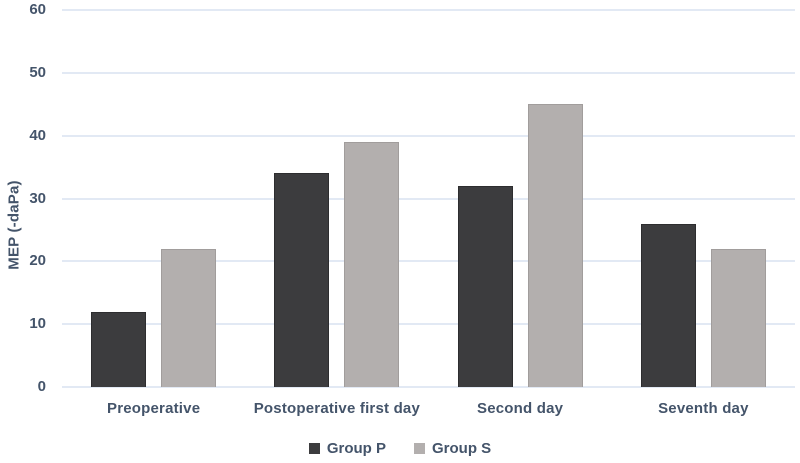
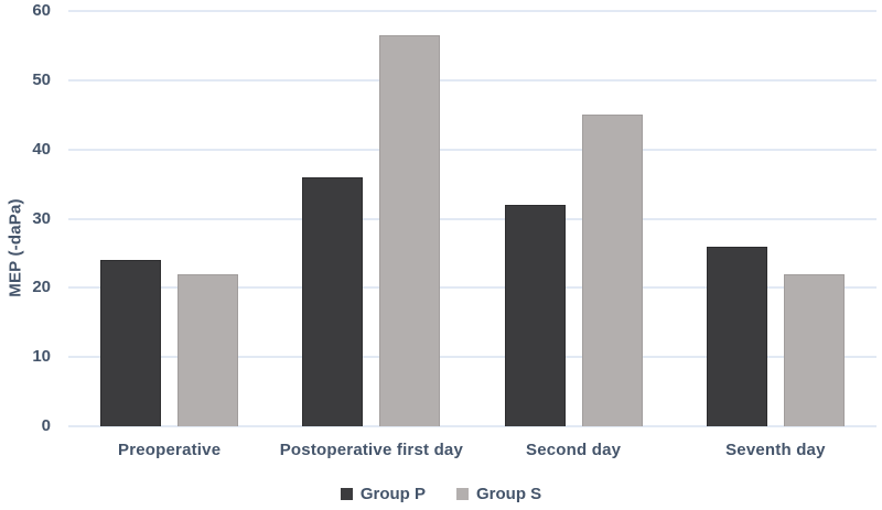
Group P/Preoperative: 12 -> 24
Group P/Postoperative first day: 34 -> 36
Group S/Postoperative first day: 39 -> 56
